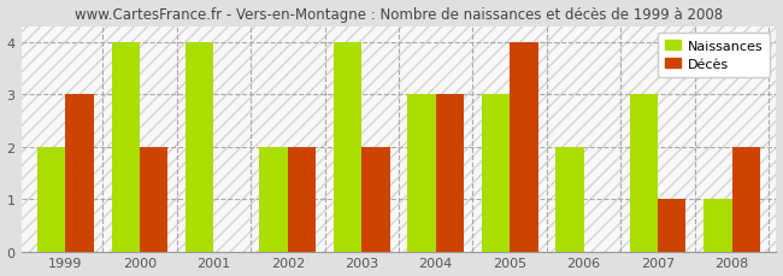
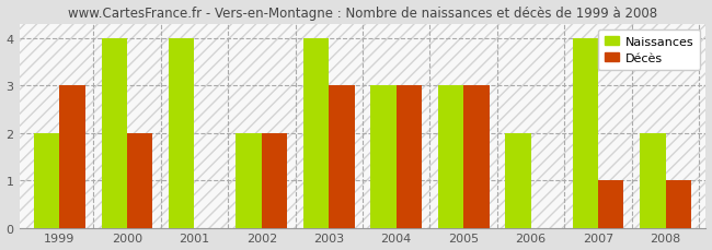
Décès/2003: 2 -> 3
Décès/2005: 4 -> 3
Naissances/2007: 3 -> 4
Naissances/2008: 1 -> 2
Décès/2008: 2 -> 1
